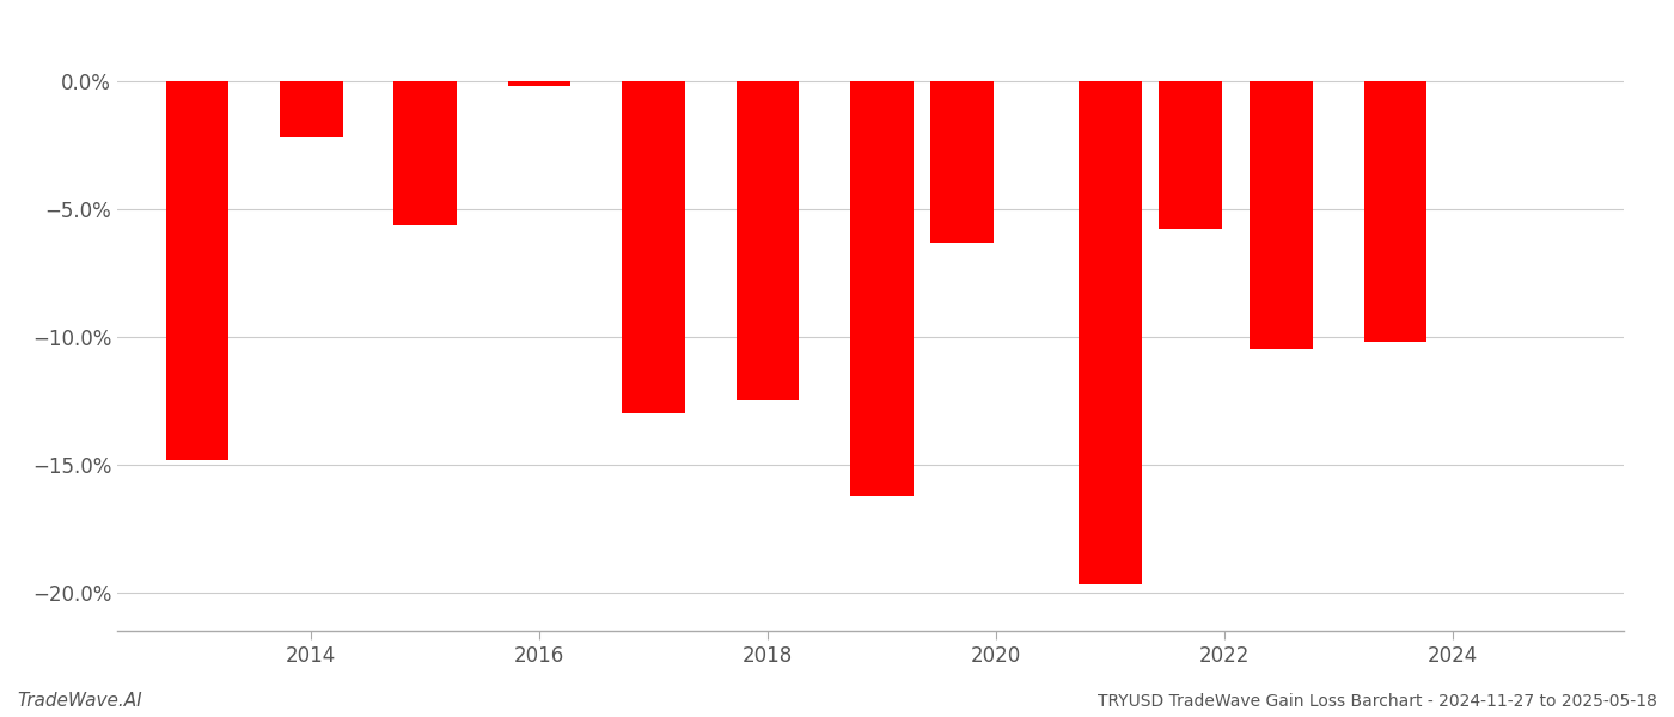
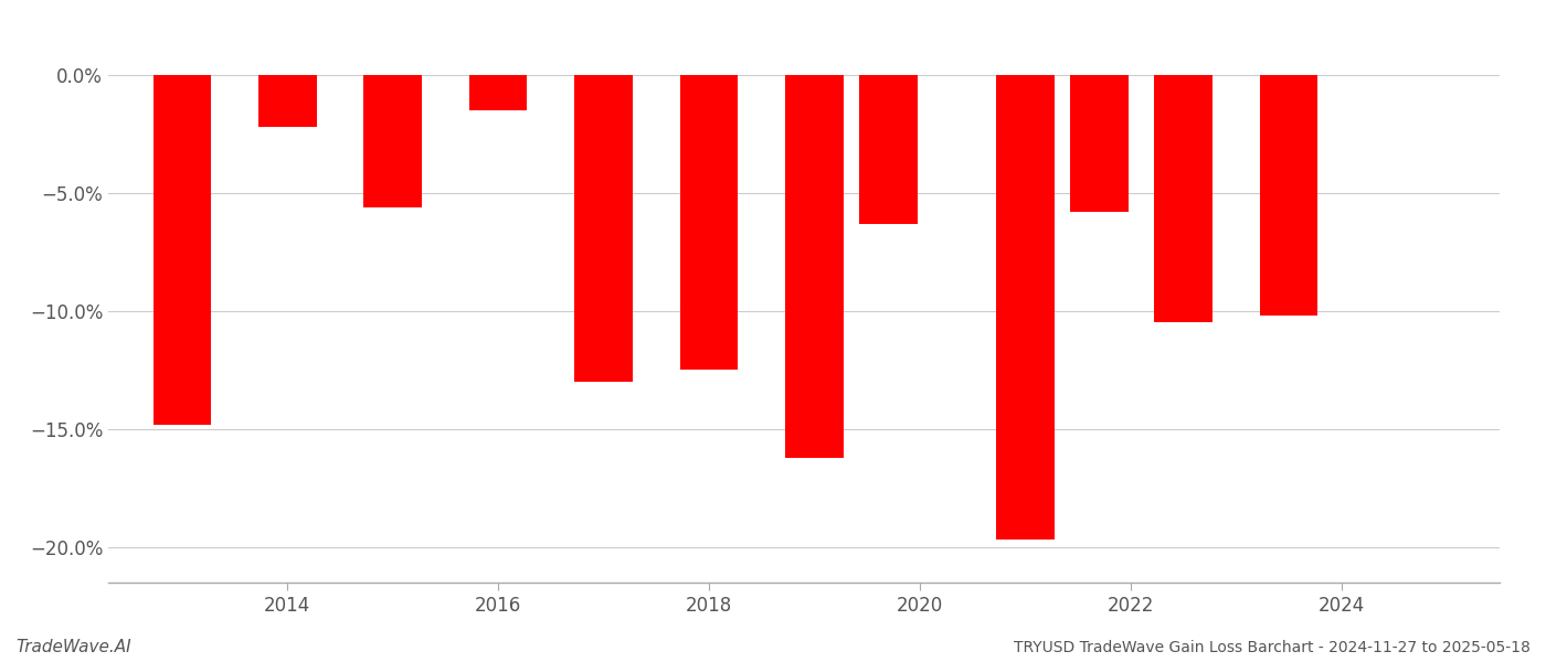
2016: -0.2% -> -1.5%
